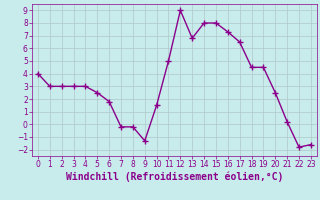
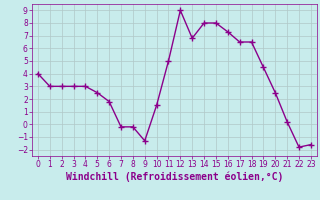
18: 4.5 -> 6.5
